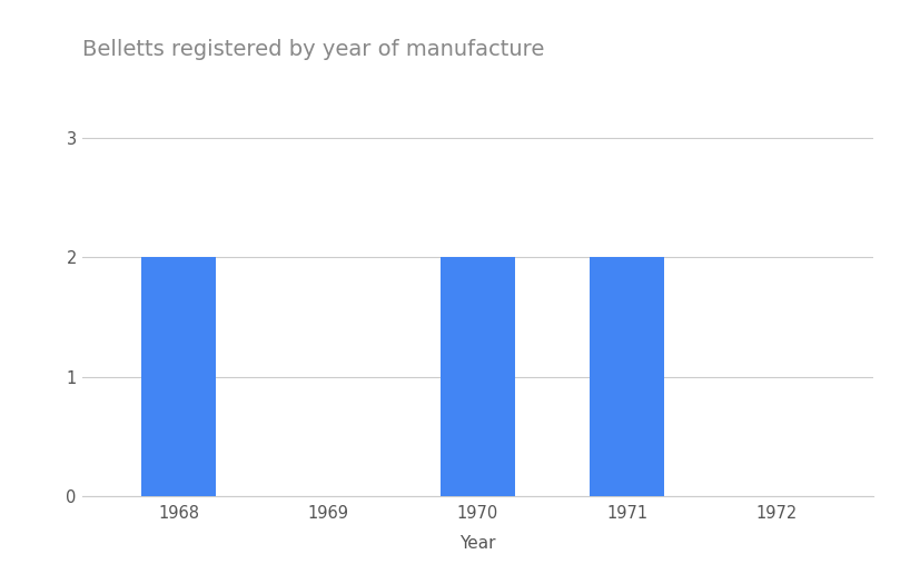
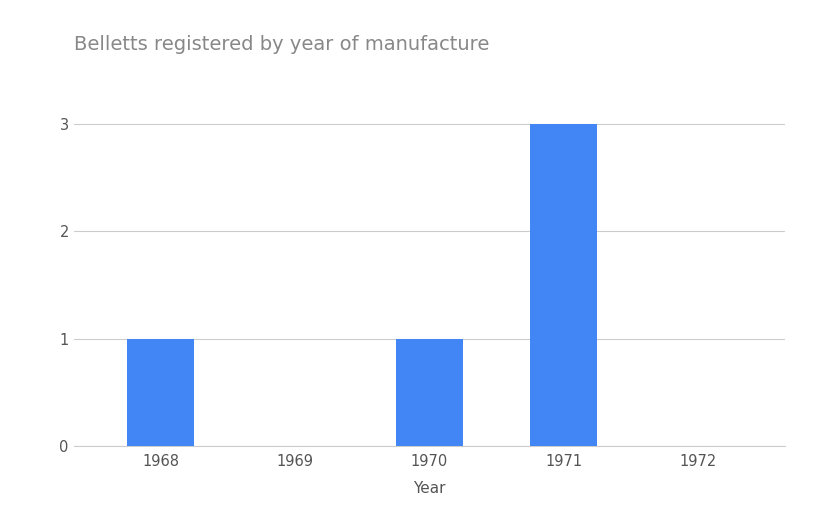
1968: 2 -> 1
1970: 2 -> 1
1971: 2 -> 3
